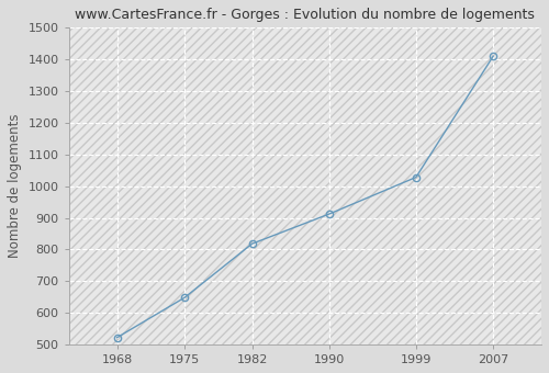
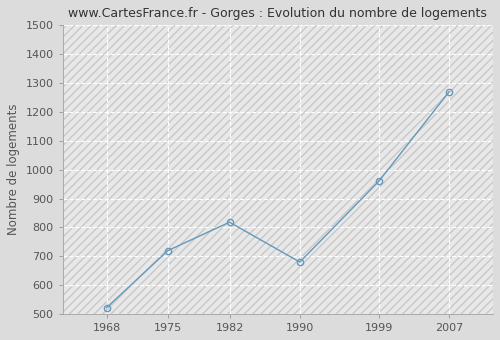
1975: 648 -> 720
1990: 912 -> 680
1999: 1028 -> 960
2007: 1410 -> 1270
